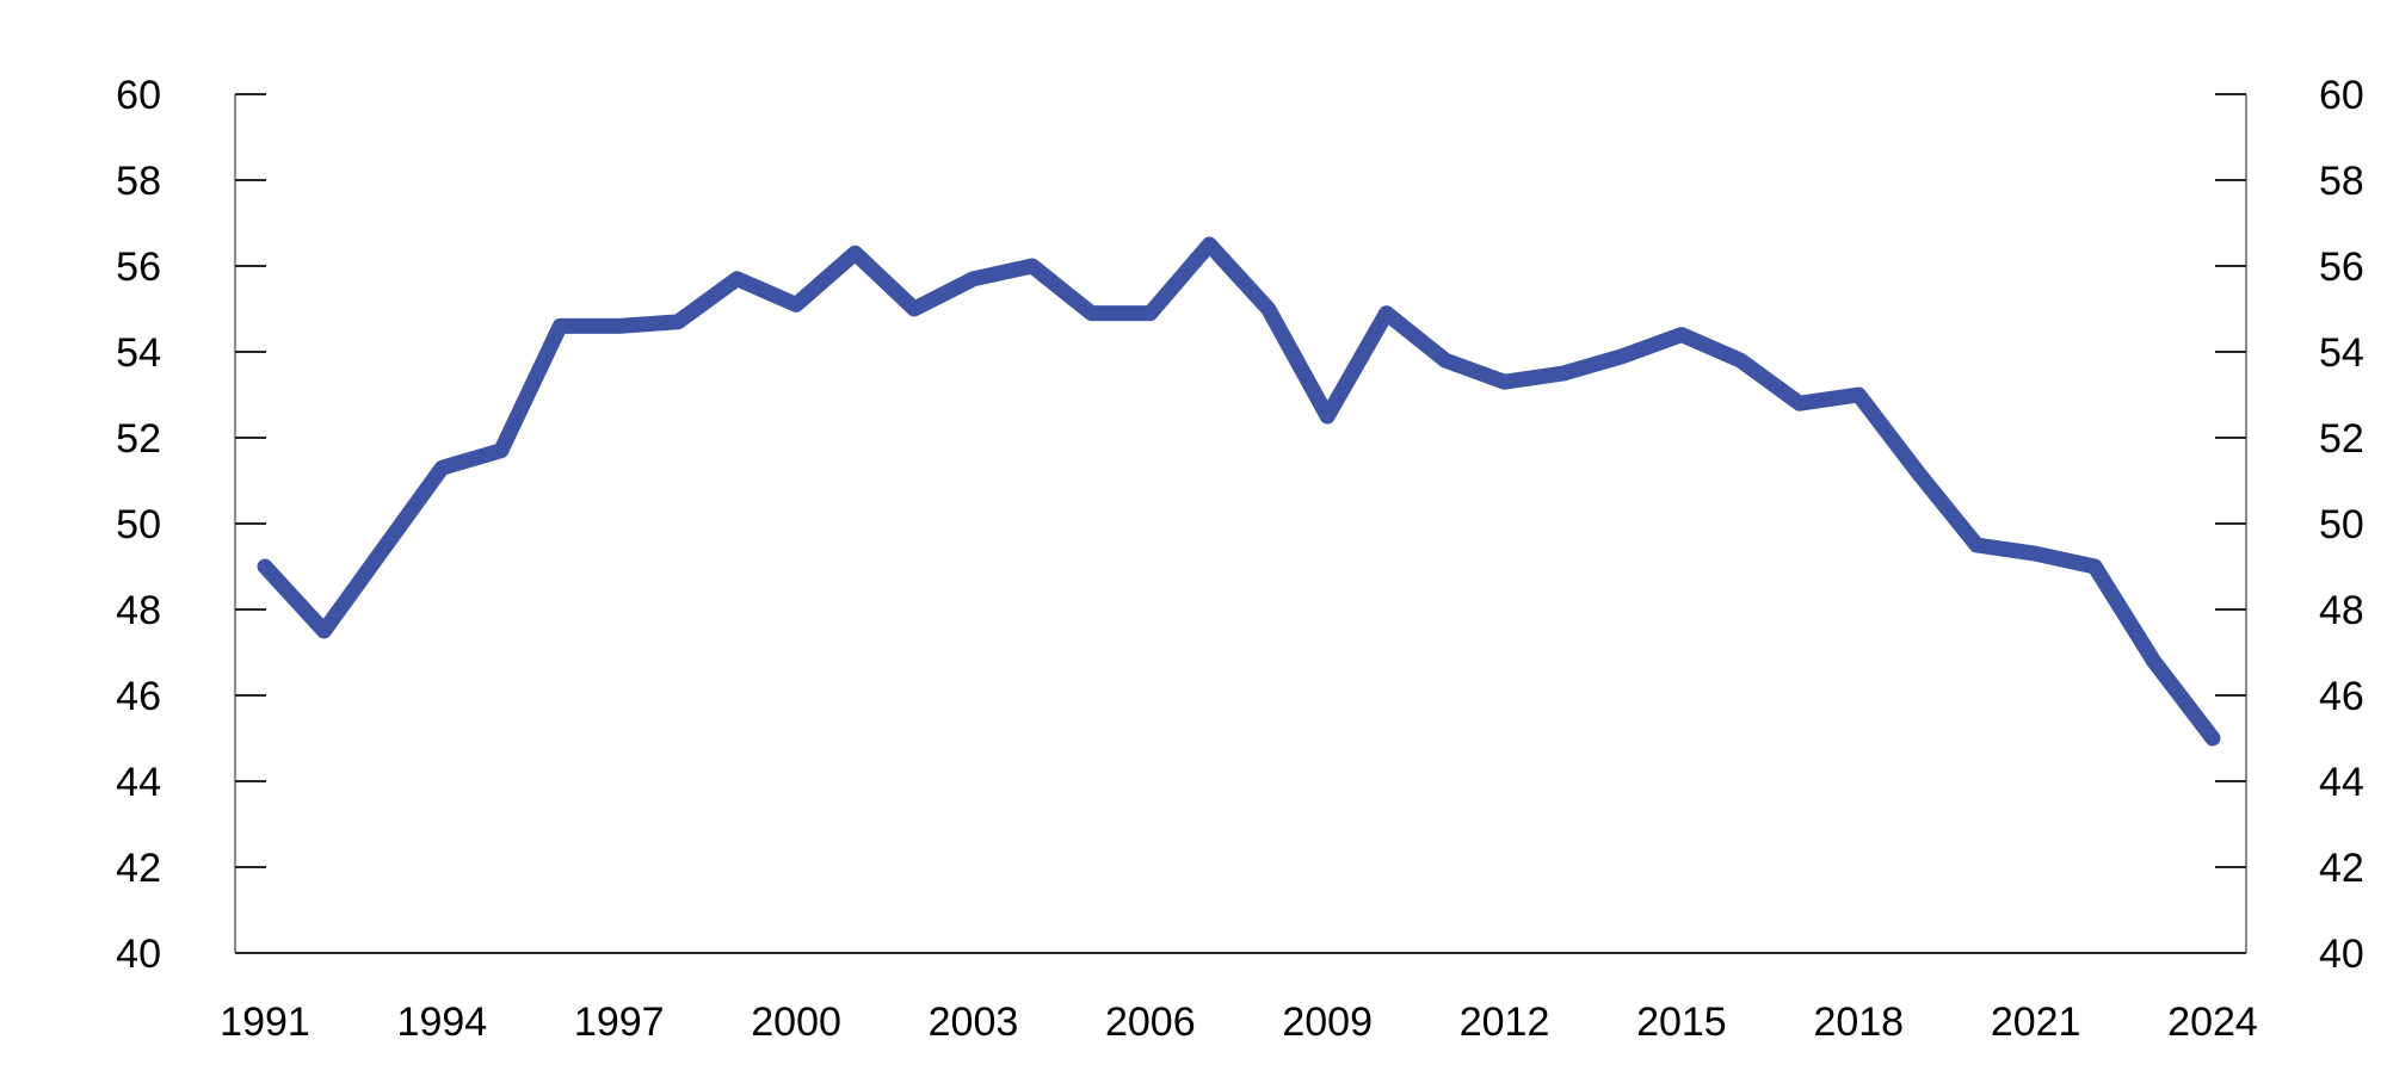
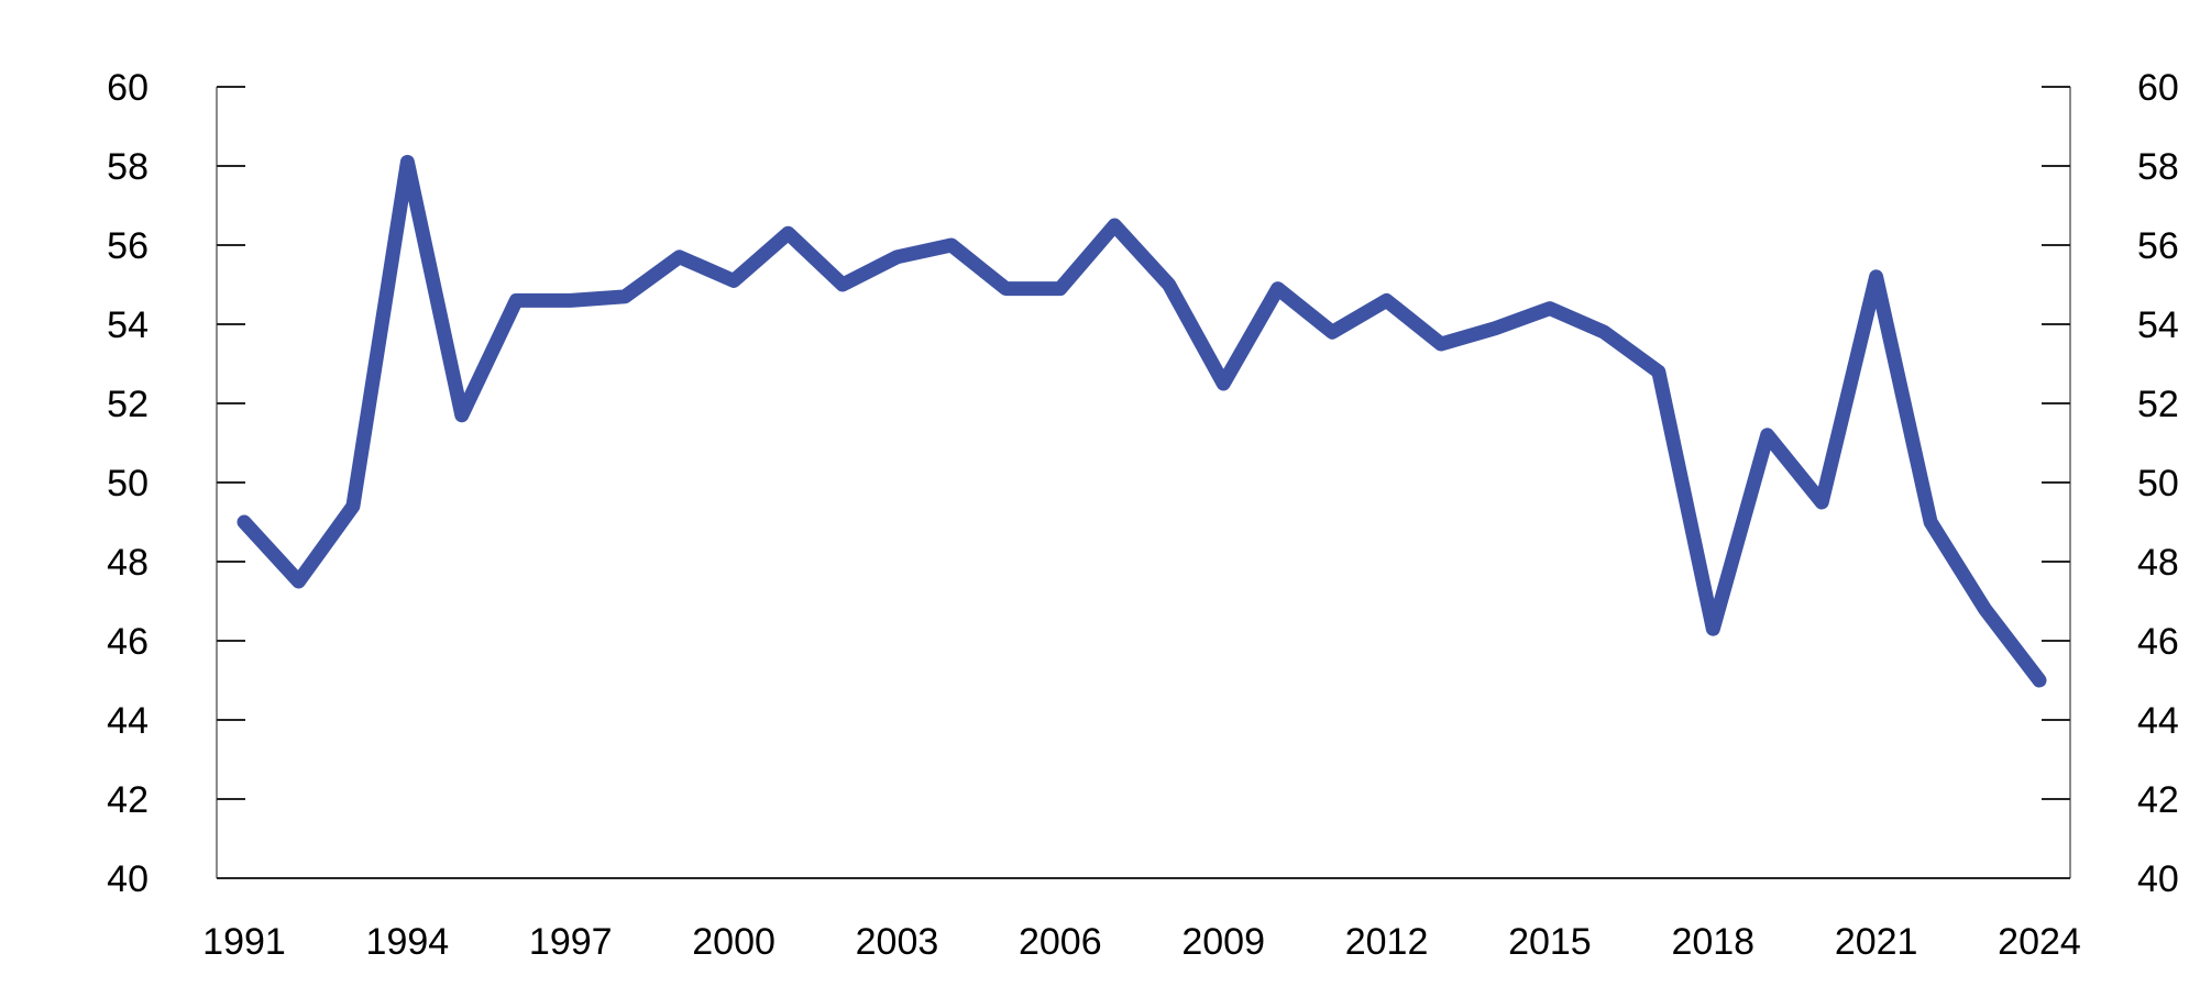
1994: 51.3 -> 58.1
2012: 53.3 -> 54.6
2018: 53.0 -> 46.3
2021: 49.3 -> 55.2
